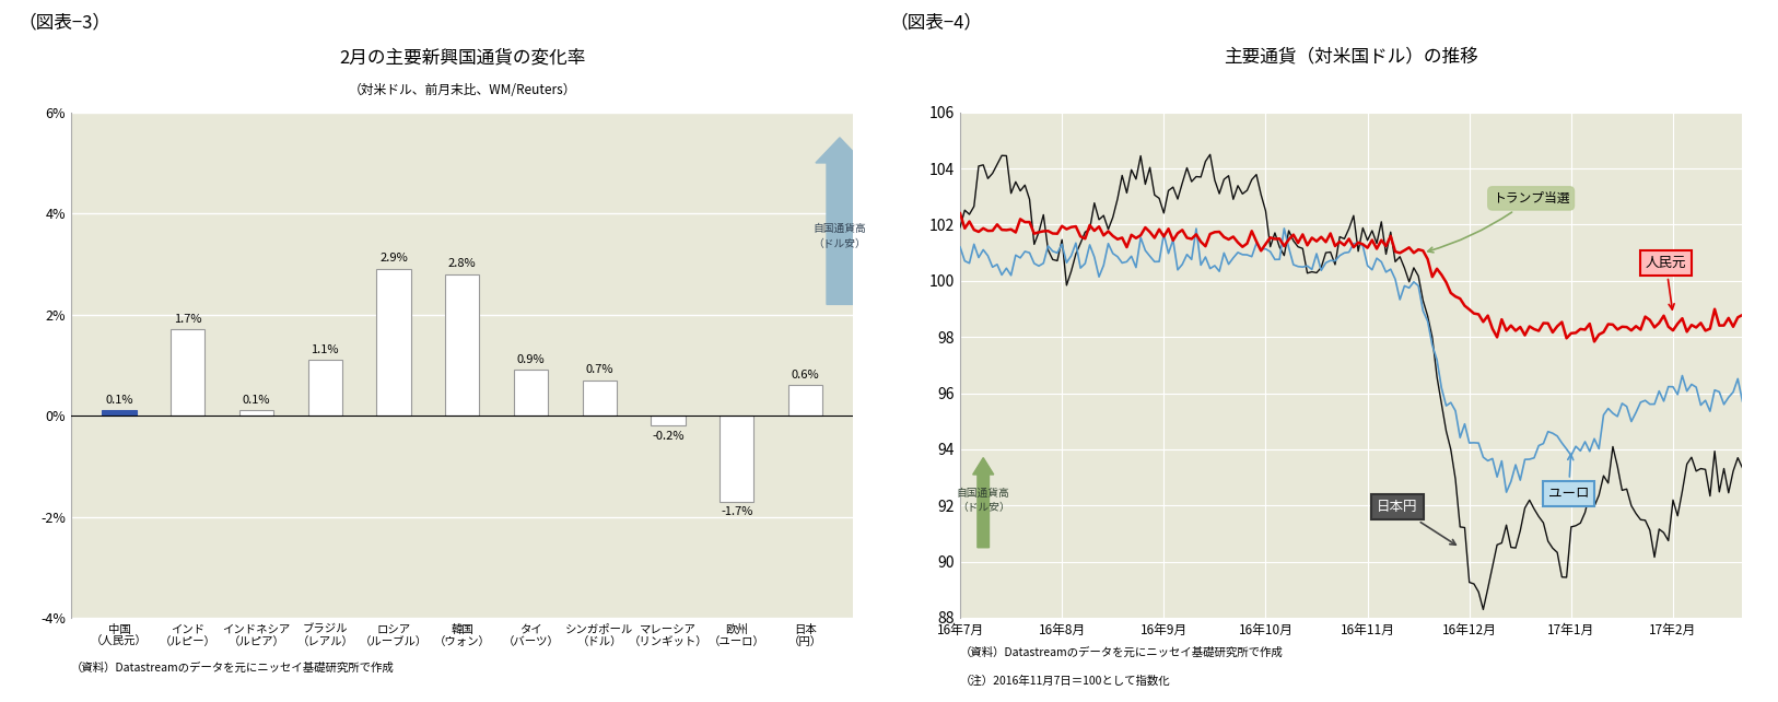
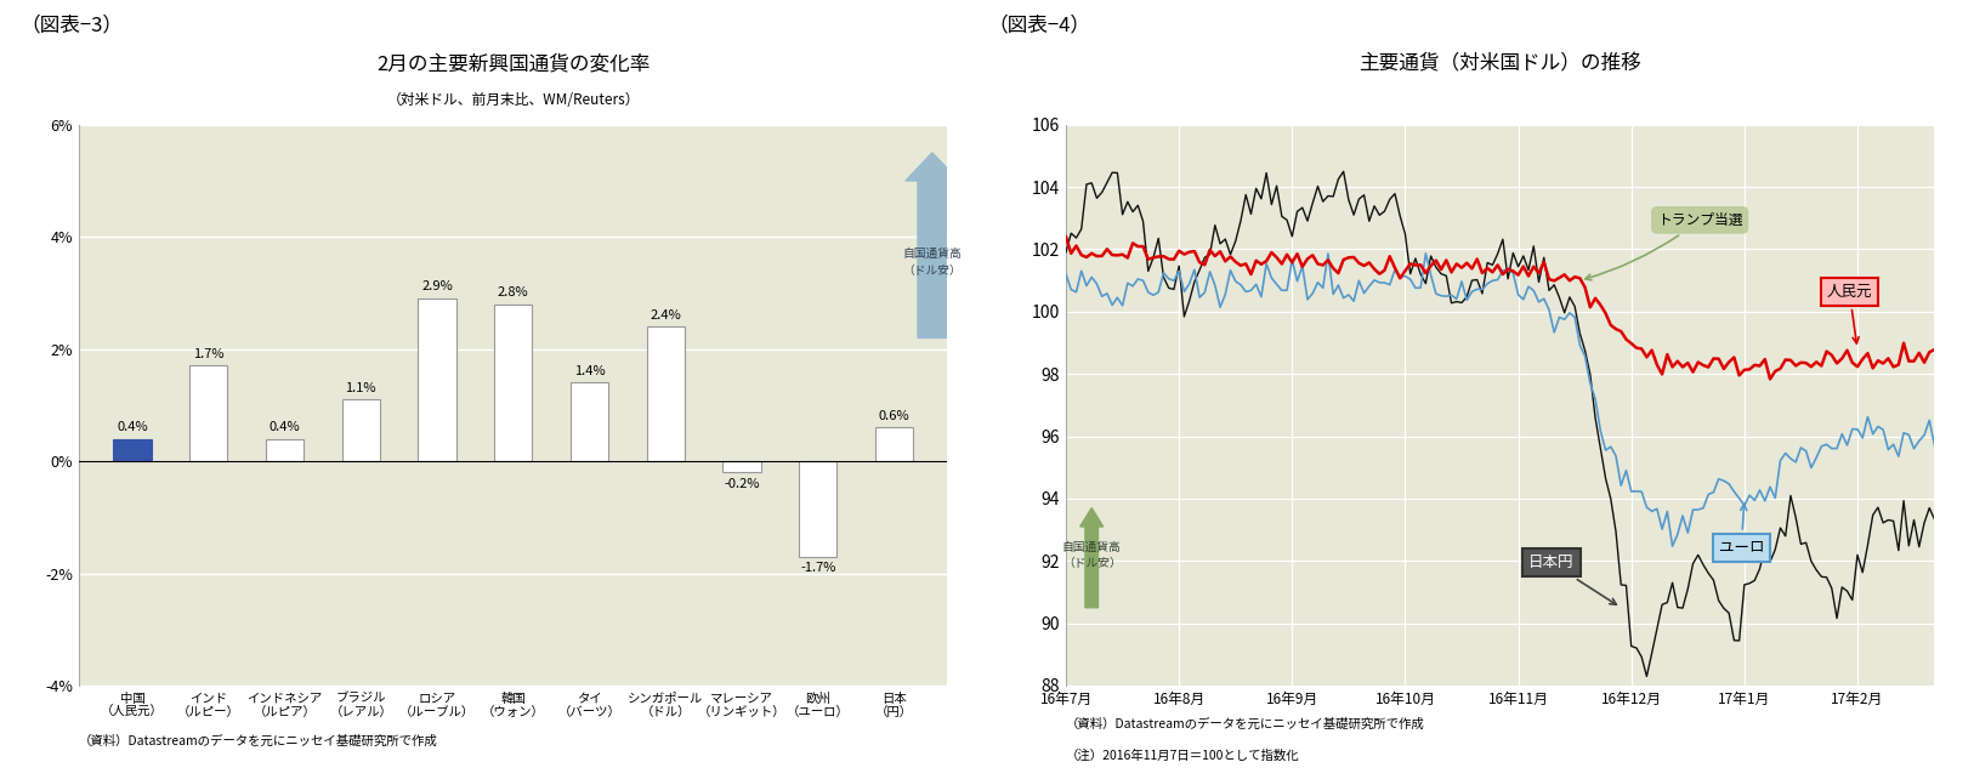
中国 （人民元）: 0.1% -> 0.4%
インドネシア （ルピア）: 0.1% -> 0.4%
タイ （バーツ）: 0.9% -> 1.4%
シンガポール （ドル）: 0.7% -> 2.4%
